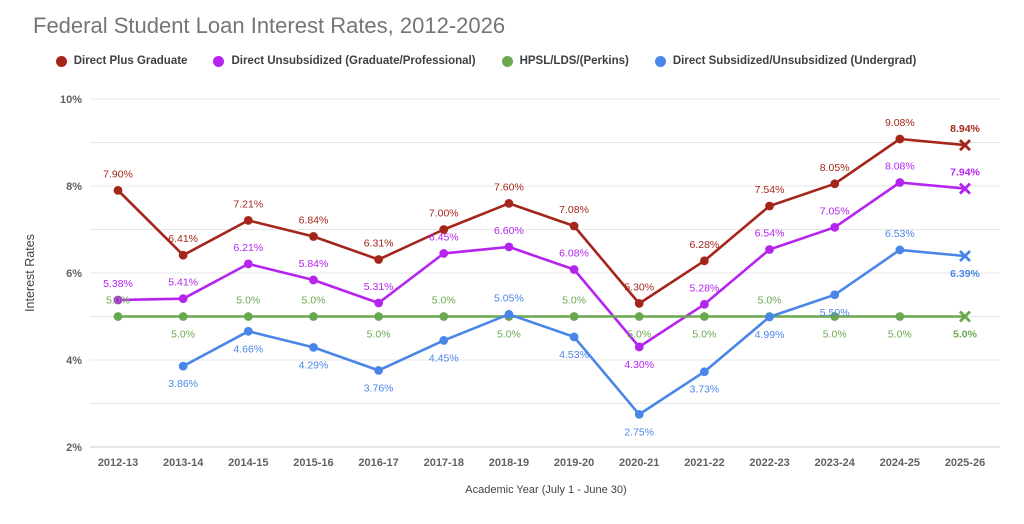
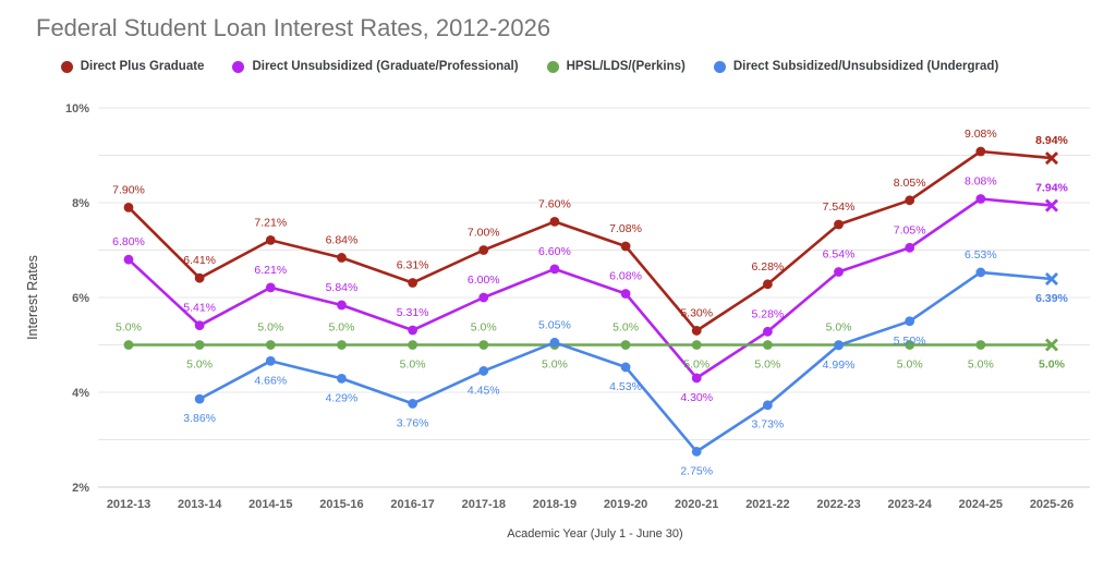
Direct Unsubsidized (Graduate/Professional)/2012-13: 5.38% -> 6.80%
Direct Unsubsidized (Graduate/Professional)/2017-18: 6.45% -> 6.00%
